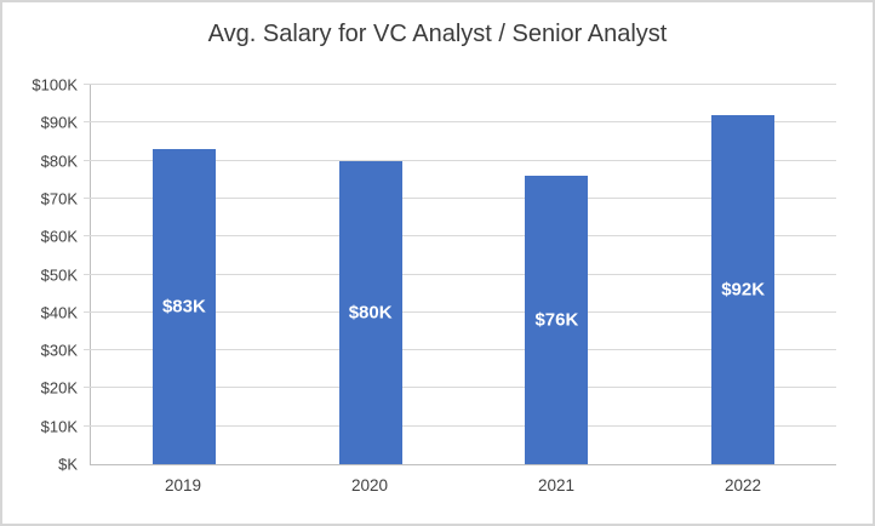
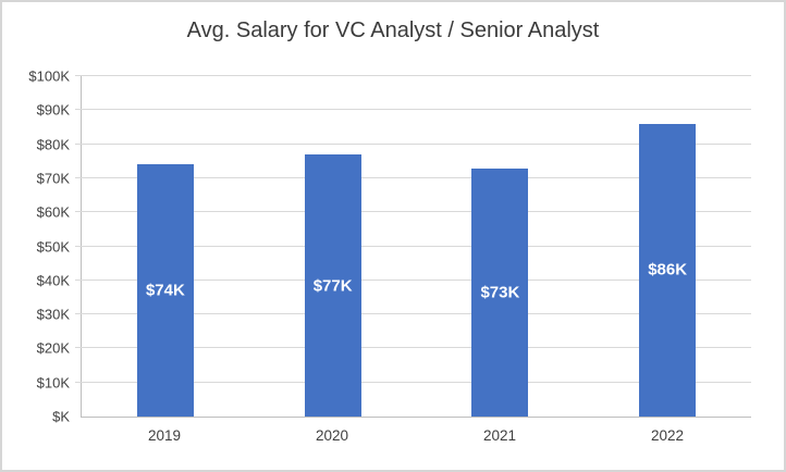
2019: $83K -> $74K
2020: $80K -> $77K
2021: $76K -> $73K
2022: $92K -> $86K
